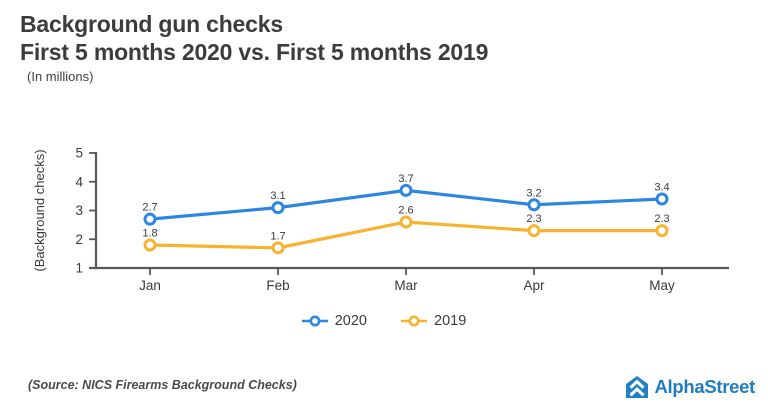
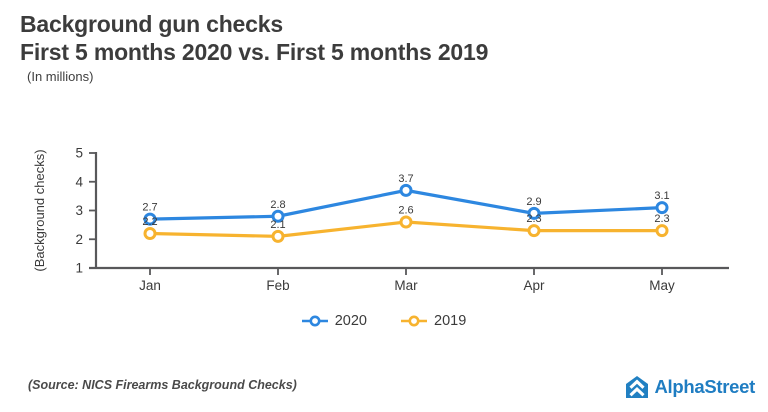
2019/Jan: 1.8 -> 2.2
2020/Feb: 3.1 -> 2.8
2019/Feb: 1.7 -> 2.1
2020/Apr: 3.2 -> 2.9
2020/May: 3.4 -> 3.1
